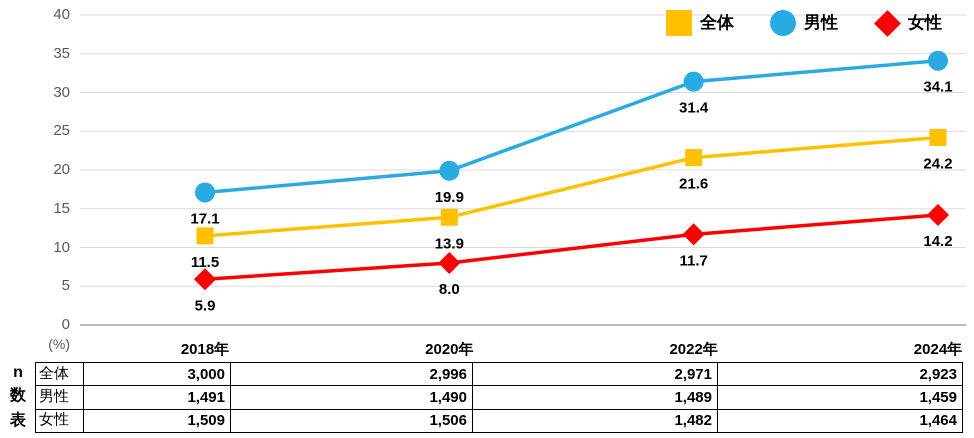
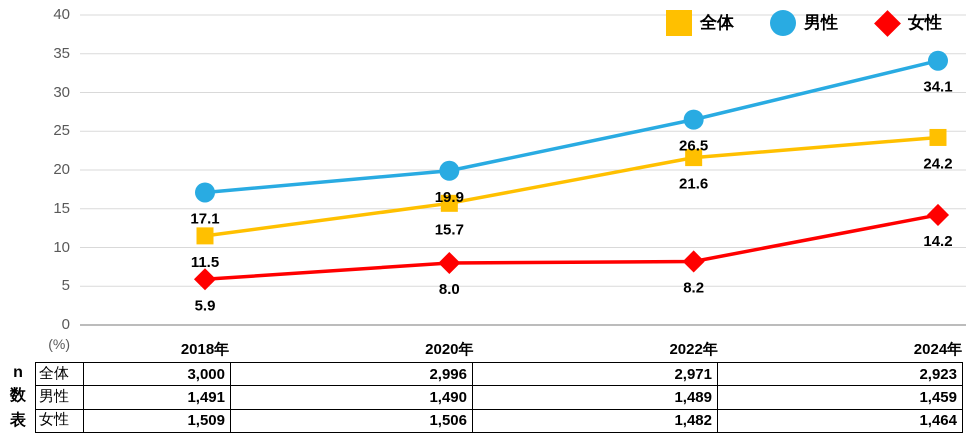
全体/2020年: 13.9 -> 15.7
男性/2022年: 31.4 -> 26.5
女性/2022年: 11.7 -> 8.2
